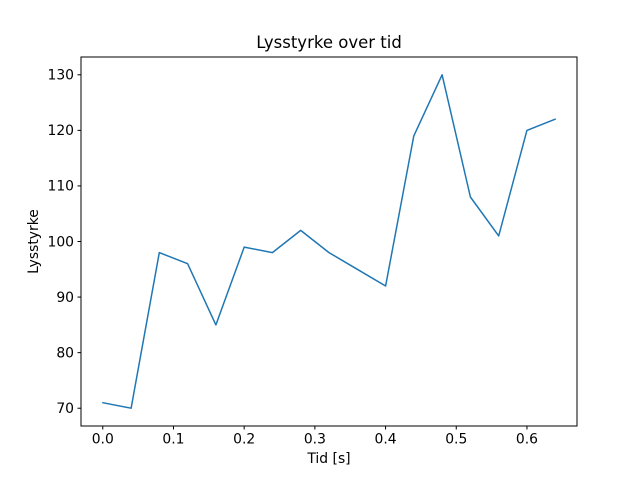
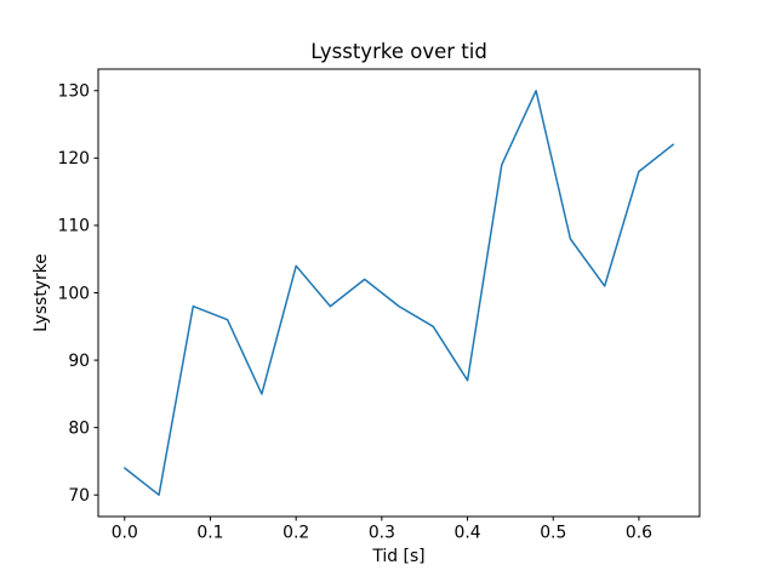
0.0: 71 -> 74
0.2: 99 -> 104
0.4: 92 -> 87
0.6: 120 -> 118
